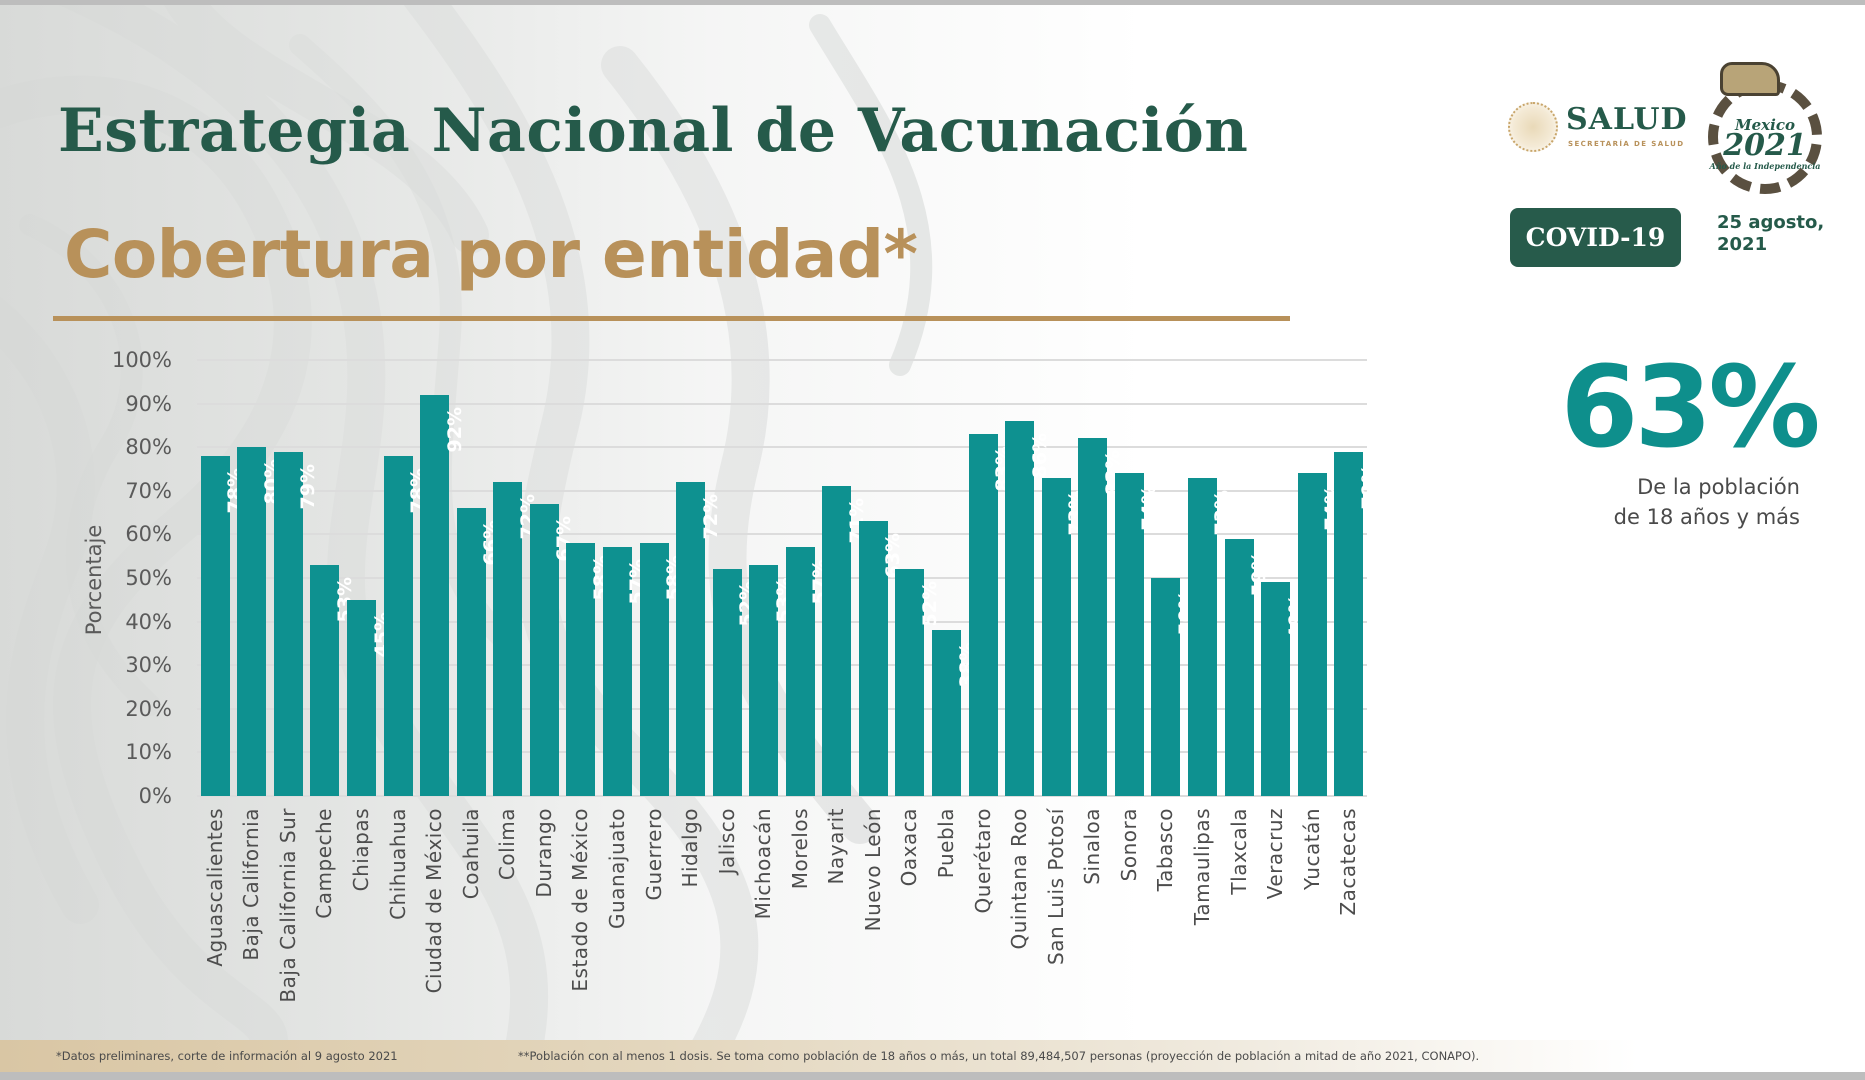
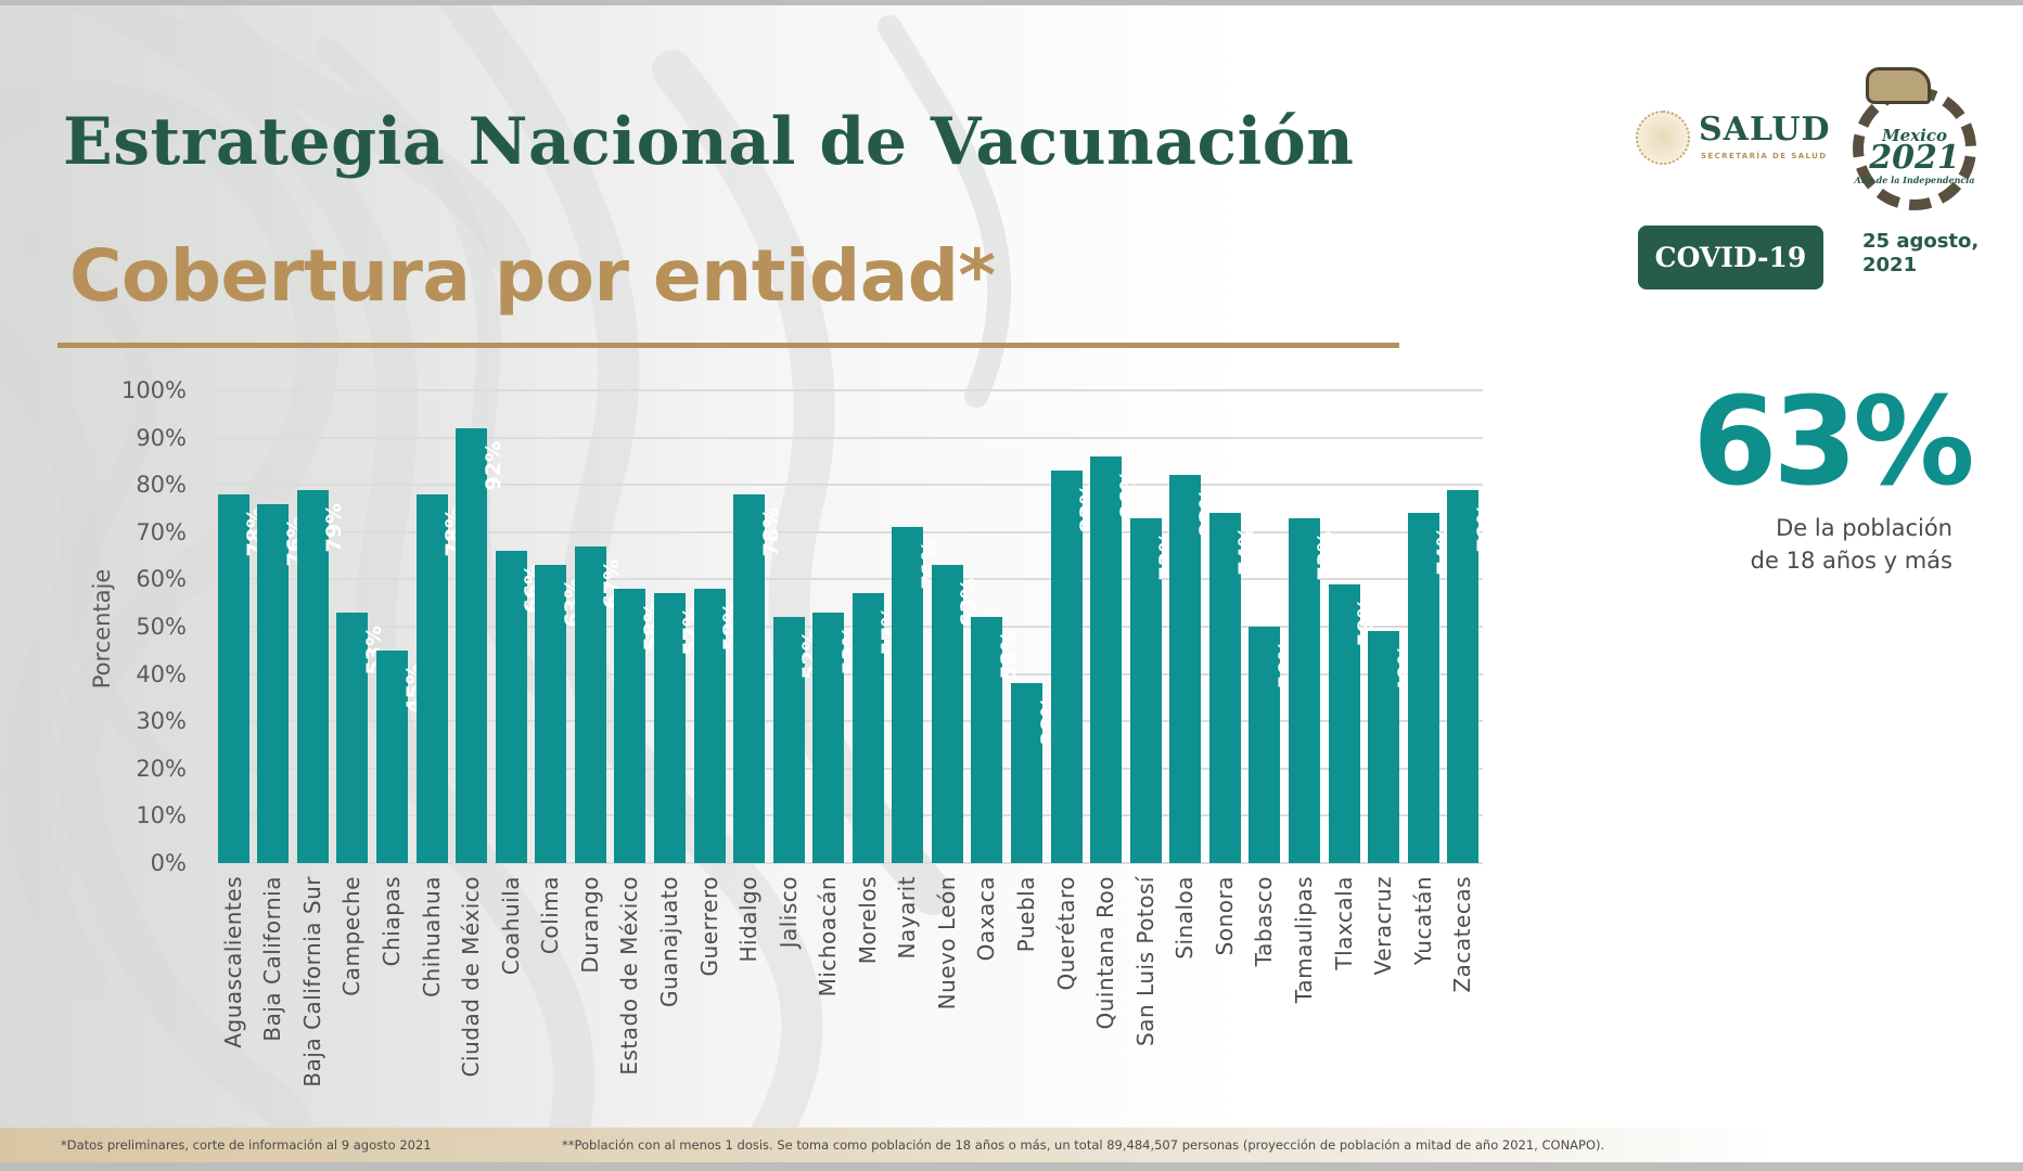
Baja California: 80% -> 76%
Colima: 72% -> 63%
Hidalgo: 72% -> 78%
